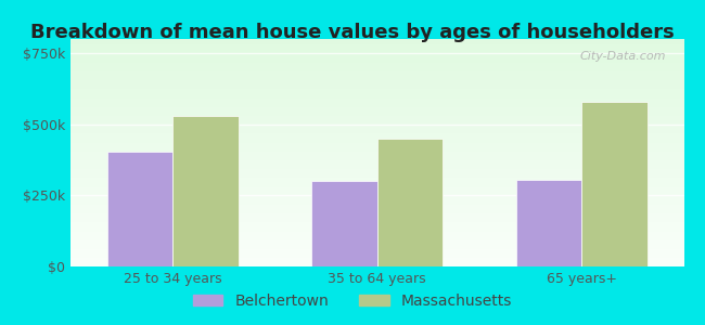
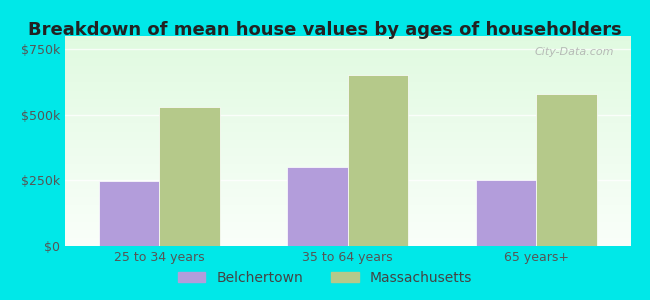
Belchertown/25 to 34 years: $405k -> $248k
Massachusetts/35 to 64 years: $450k -> $650k
Belchertown/65 years+: $305k -> $252k
